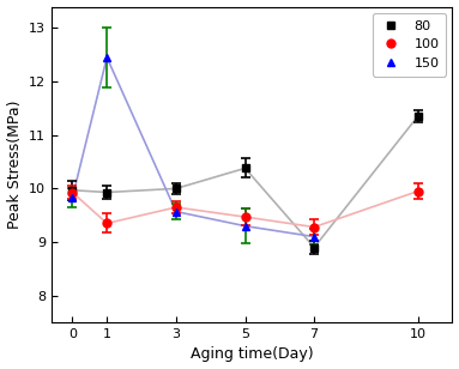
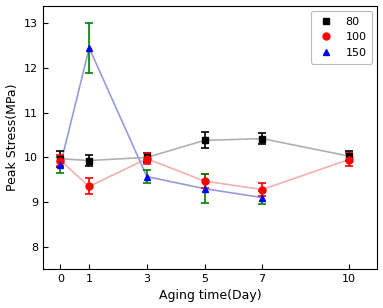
100/3: 9.65 -> 9.97
80/7: 8.90 -> 10.42
80/10: 11.35 -> 10.03
